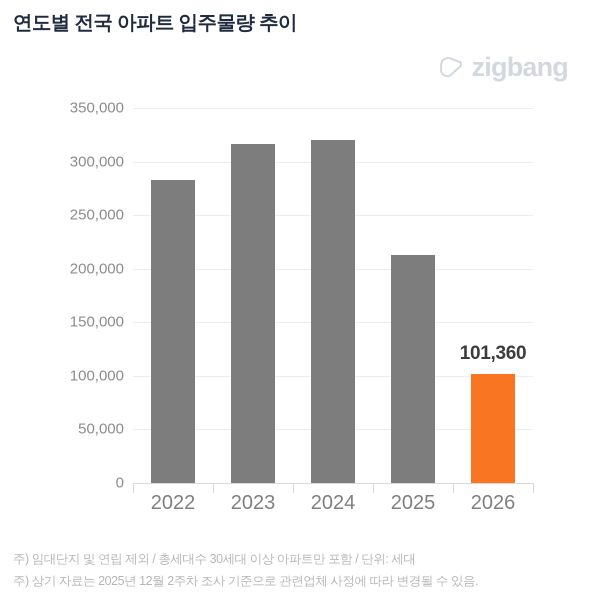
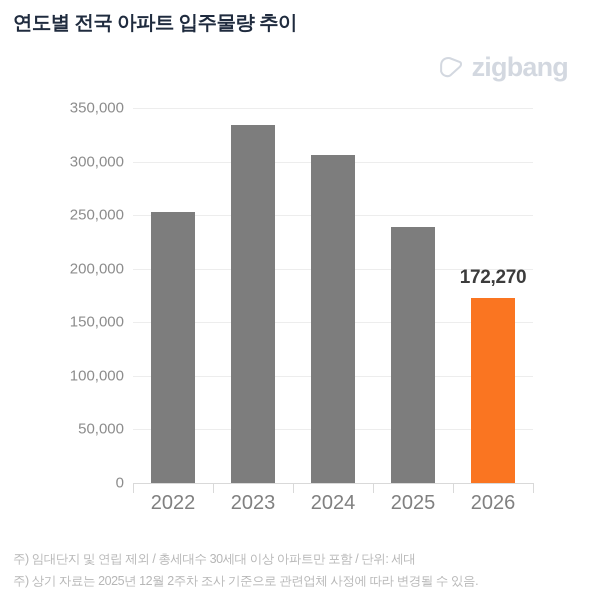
2022: 283000 -> 253000
2023: 316000 -> 334000
2024: 320000 -> 306000
2025: 213000 -> 239000
2026: 101,360 -> 172,270
